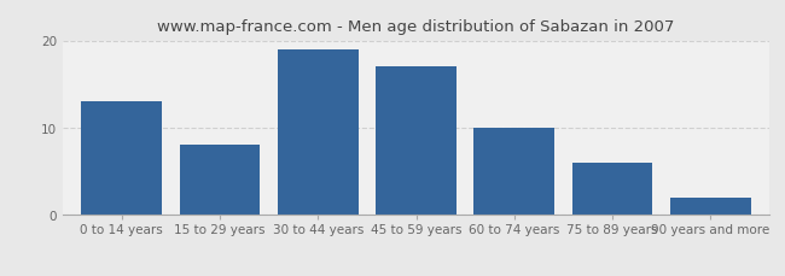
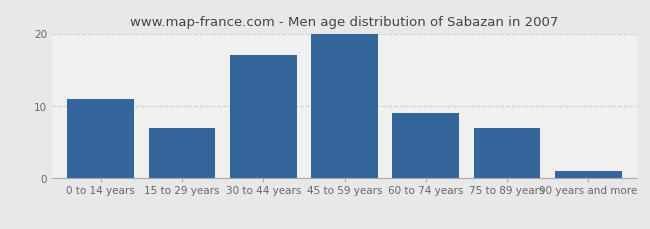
0 to 14 years: 13 -> 11
15 to 29 years: 8 -> 7
30 to 44 years: 19 -> 17
45 to 59 years: 17 -> 20
60 to 74 years: 10 -> 9
75 to 89 years: 6 -> 7
90 years and more: 2 -> 1
